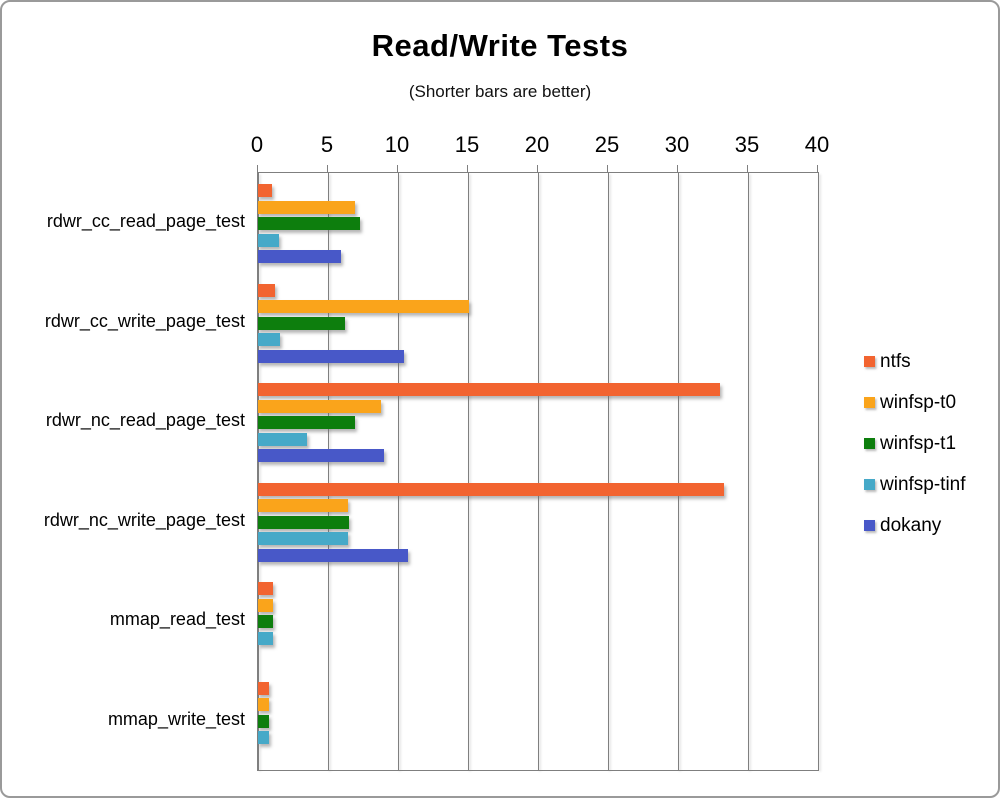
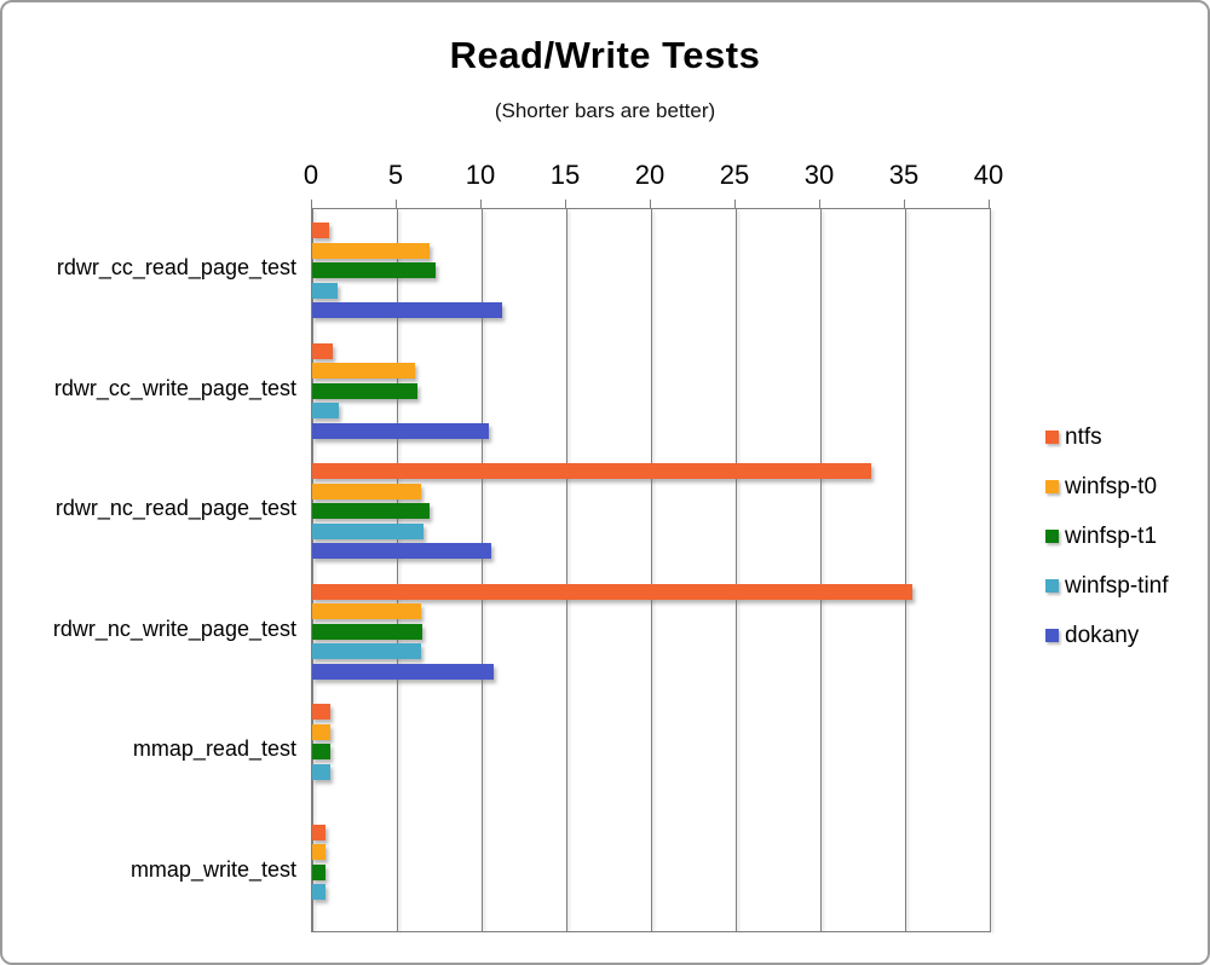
dokany/rdwr_cc_read_page_test: 5.9 -> 11.2
winfsp-t0/rdwr_cc_write_page_test: 15.1 -> 6.1
winfsp-t0/rdwr_nc_read_page_test: 8.8 -> 6.4
winfsp-tinf/rdwr_nc_read_page_test: 3.5 -> 6.6
dokany/rdwr_nc_read_page_test: 9.0 -> 10.6
ntfs/rdwr_nc_write_page_test: 33.3 -> 35.4
